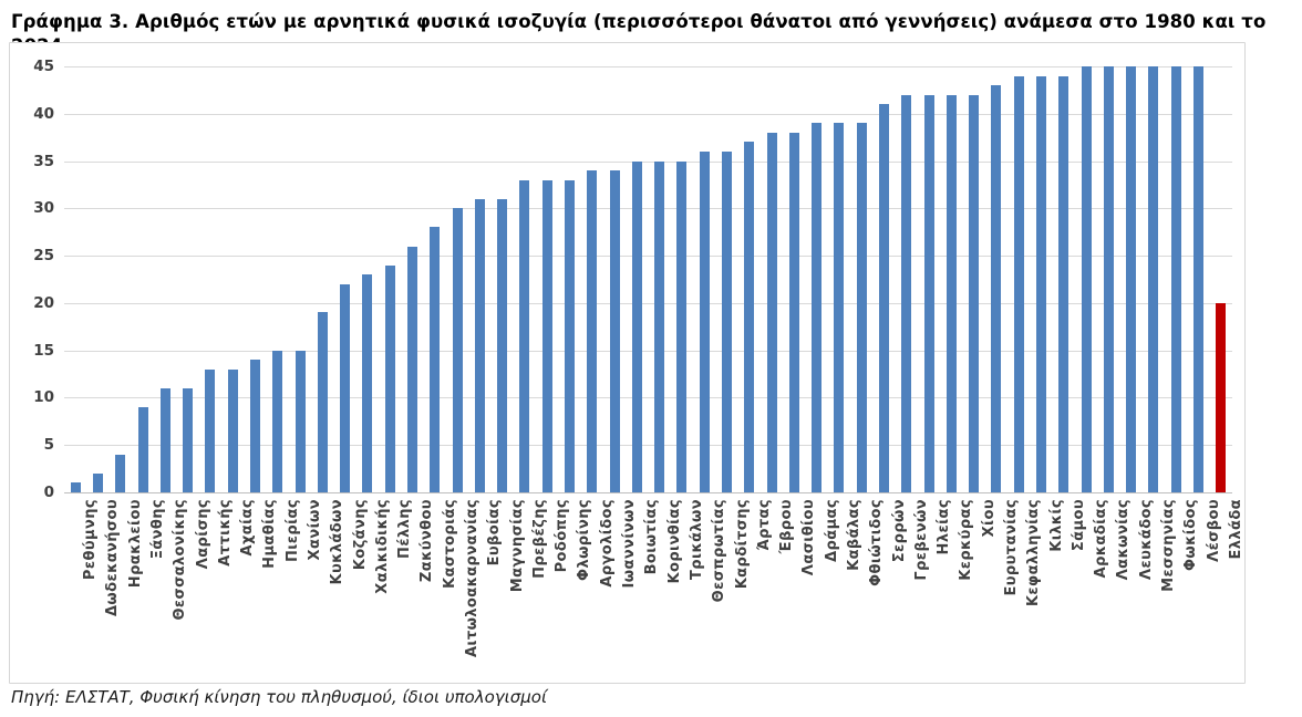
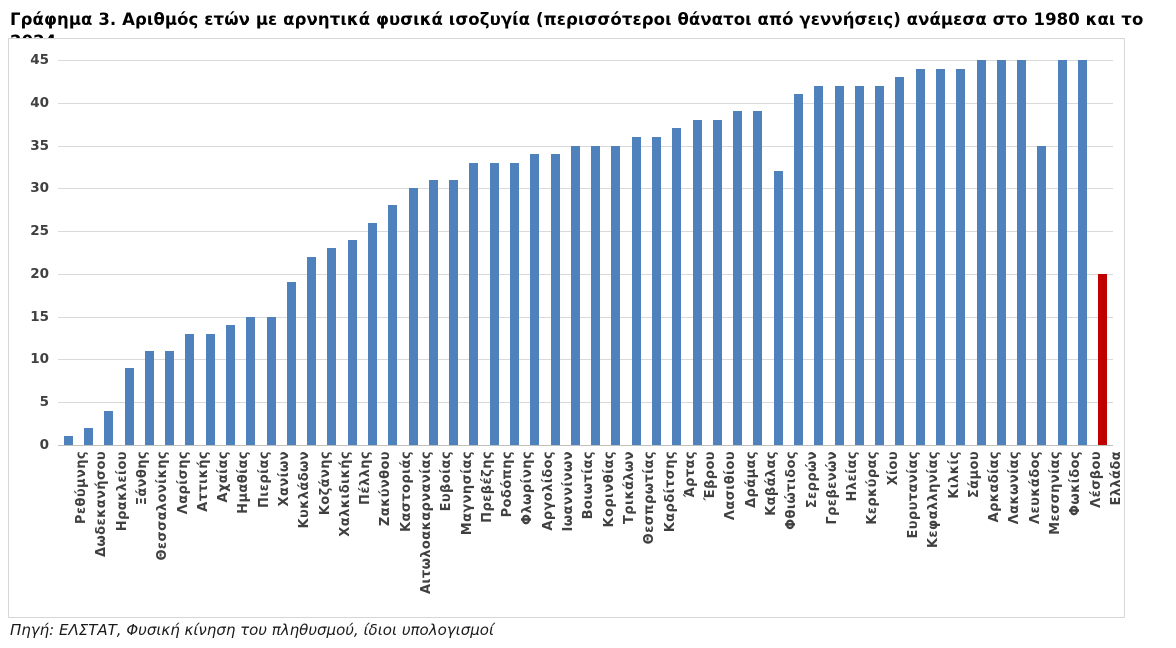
Φθιώτιδος: 39 -> 32
Μεσσηνίας: 45 -> 35
